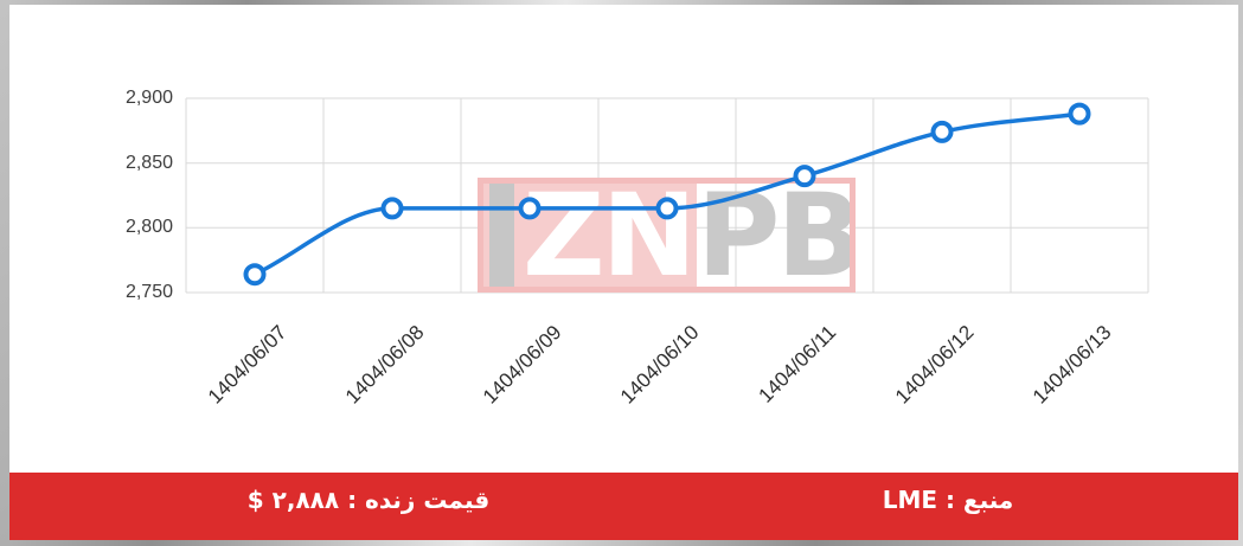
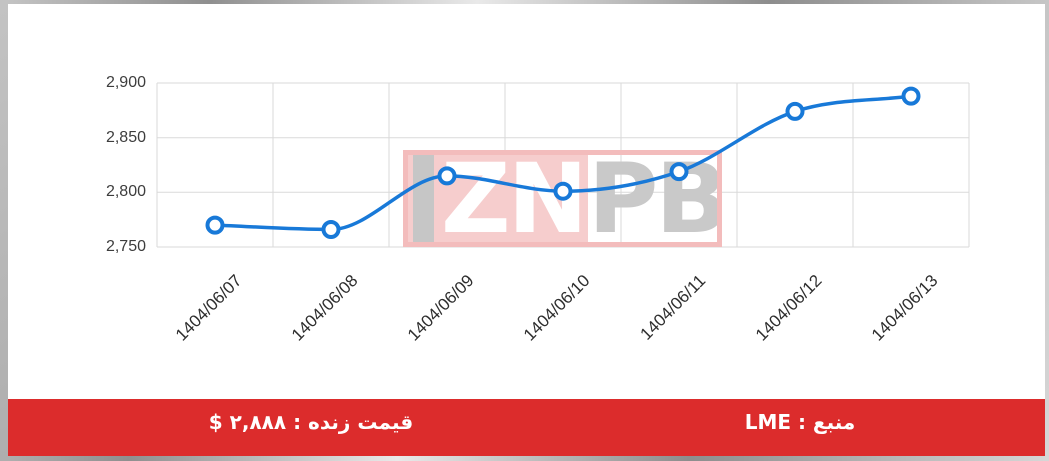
1404/06/07: 2764 -> 2770
1404/06/08: 2815 -> 2766
1404/06/10: 2815 -> 2801
1404/06/11: 2840 -> 2819
